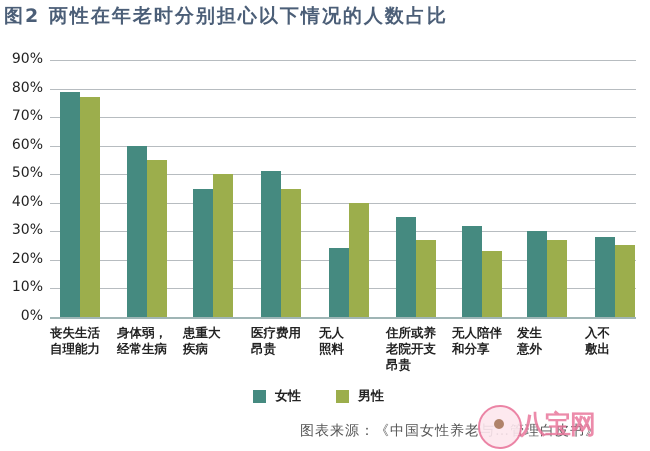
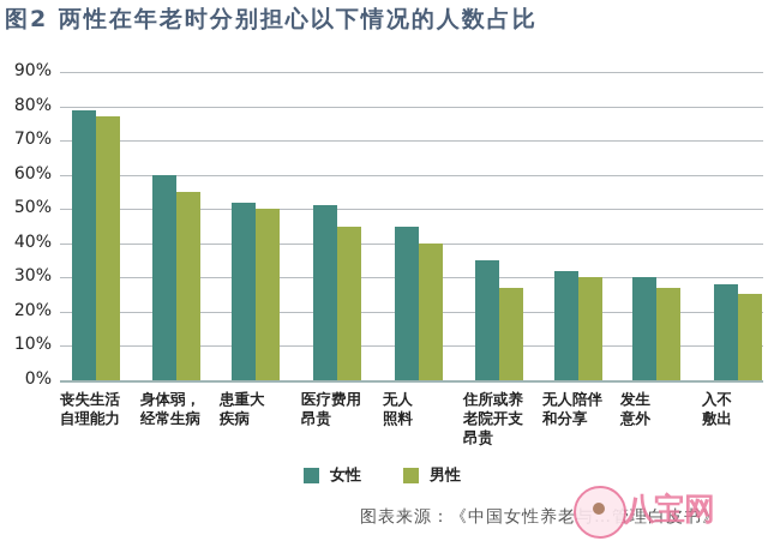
女性/患重大疾病: 45% -> 52%
女性/无人照料: 24% -> 45%
男性/无人陪伴和分享: 23% -> 30%
